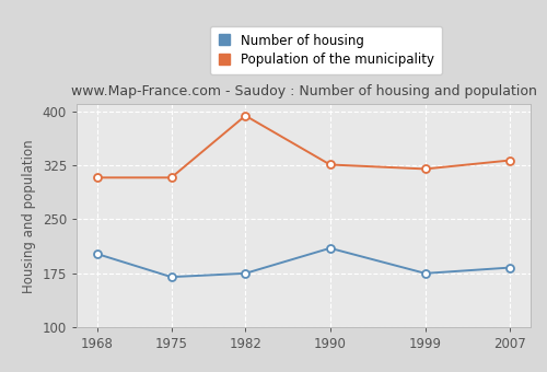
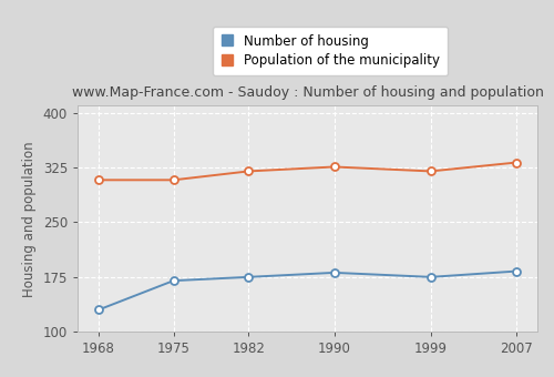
Number of housing/1968: 202 -> 130
Population of the municipality/1982: 394 -> 320
Number of housing/1990: 210 -> 181
